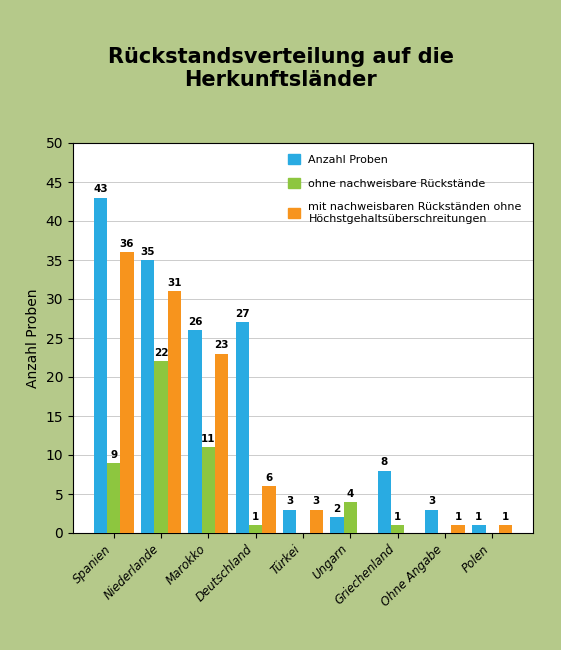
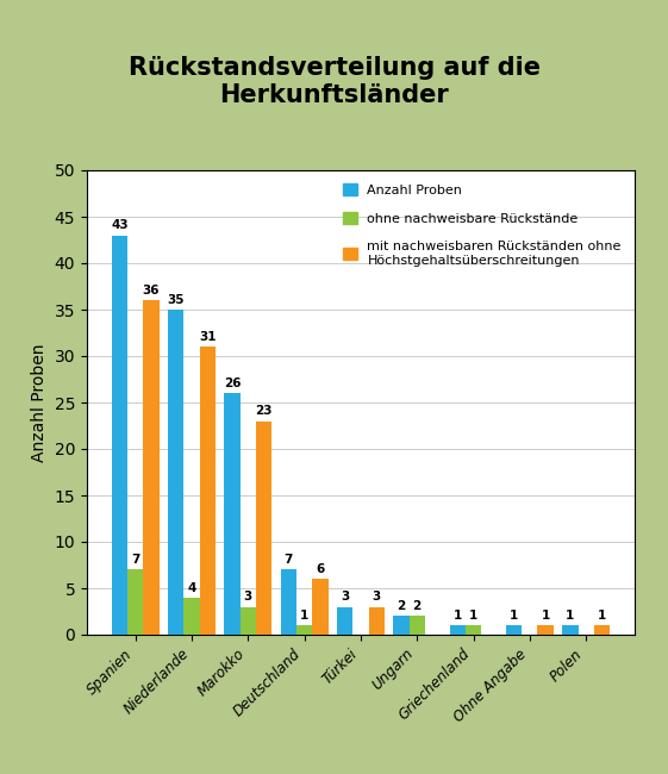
ohne nachweisbare Rückstände/Spanien: 9 -> 7
ohne nachweisbare Rückstände/Niederlande: 22 -> 4
ohne nachweisbare Rückstände/Marokko: 11 -> 3
Anzahl Proben/Deutschland: 27 -> 7
ohne nachweisbare Rückstände/Ungarn: 4 -> 2
Anzahl Proben/Griechenland: 8 -> 1
Anzahl Proben/Ohne Angabe: 3 -> 1
